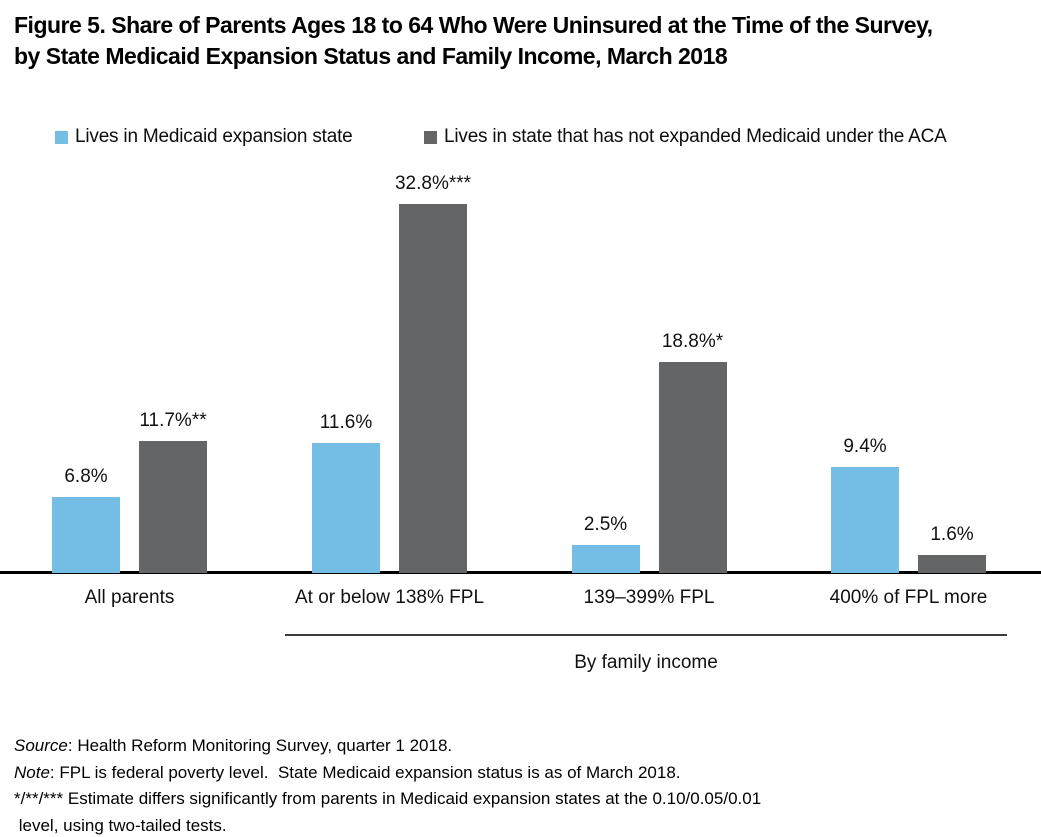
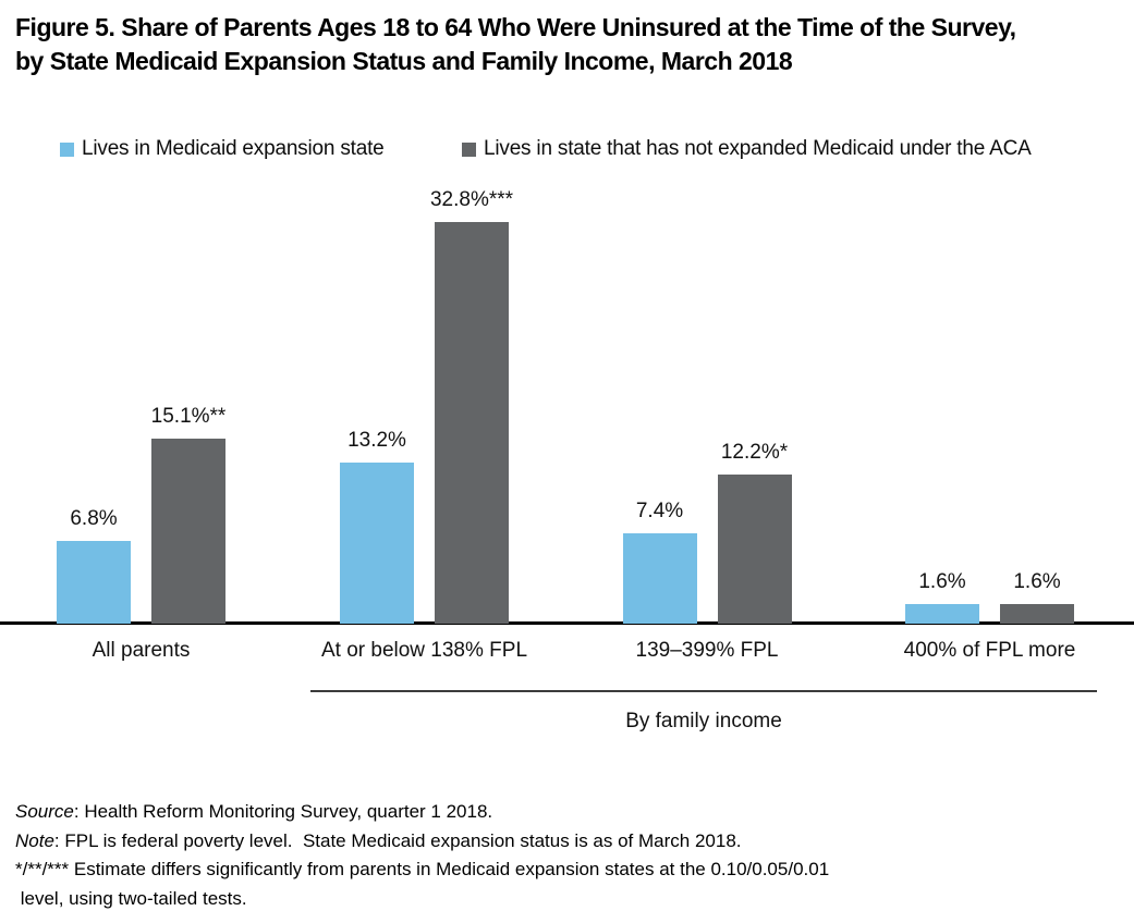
Lives in state that has not expanded Medicaid under the ACA/All parents: 11.7 -> 15.1
Lives in Medicaid expansion state/At or below 138% FPL: 11.6% -> 13.2%
Lives in Medicaid expansion state/139–399% FPL: 2.5% -> 7.4%
Lives in state that has not expanded Medicaid under the ACA/139–399% FPL: 18.8 -> 12.2
Lives in Medicaid expansion state/400% of FPL more: 9.4% -> 1.6%
